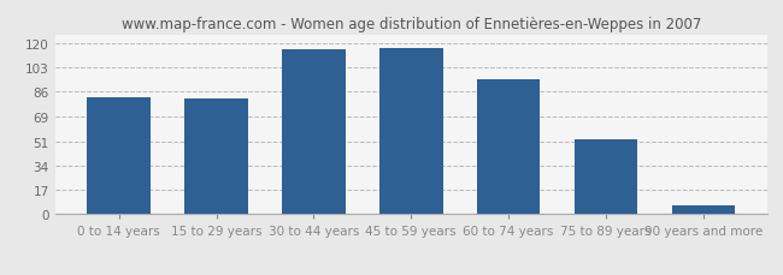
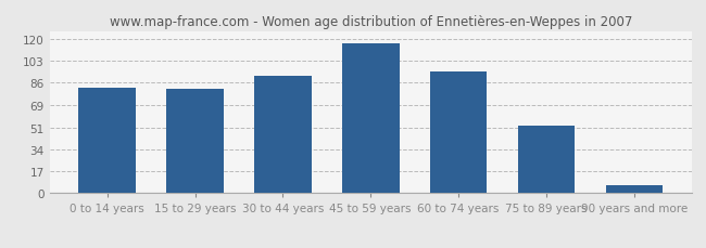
30 to 44 years: 116 -> 91
